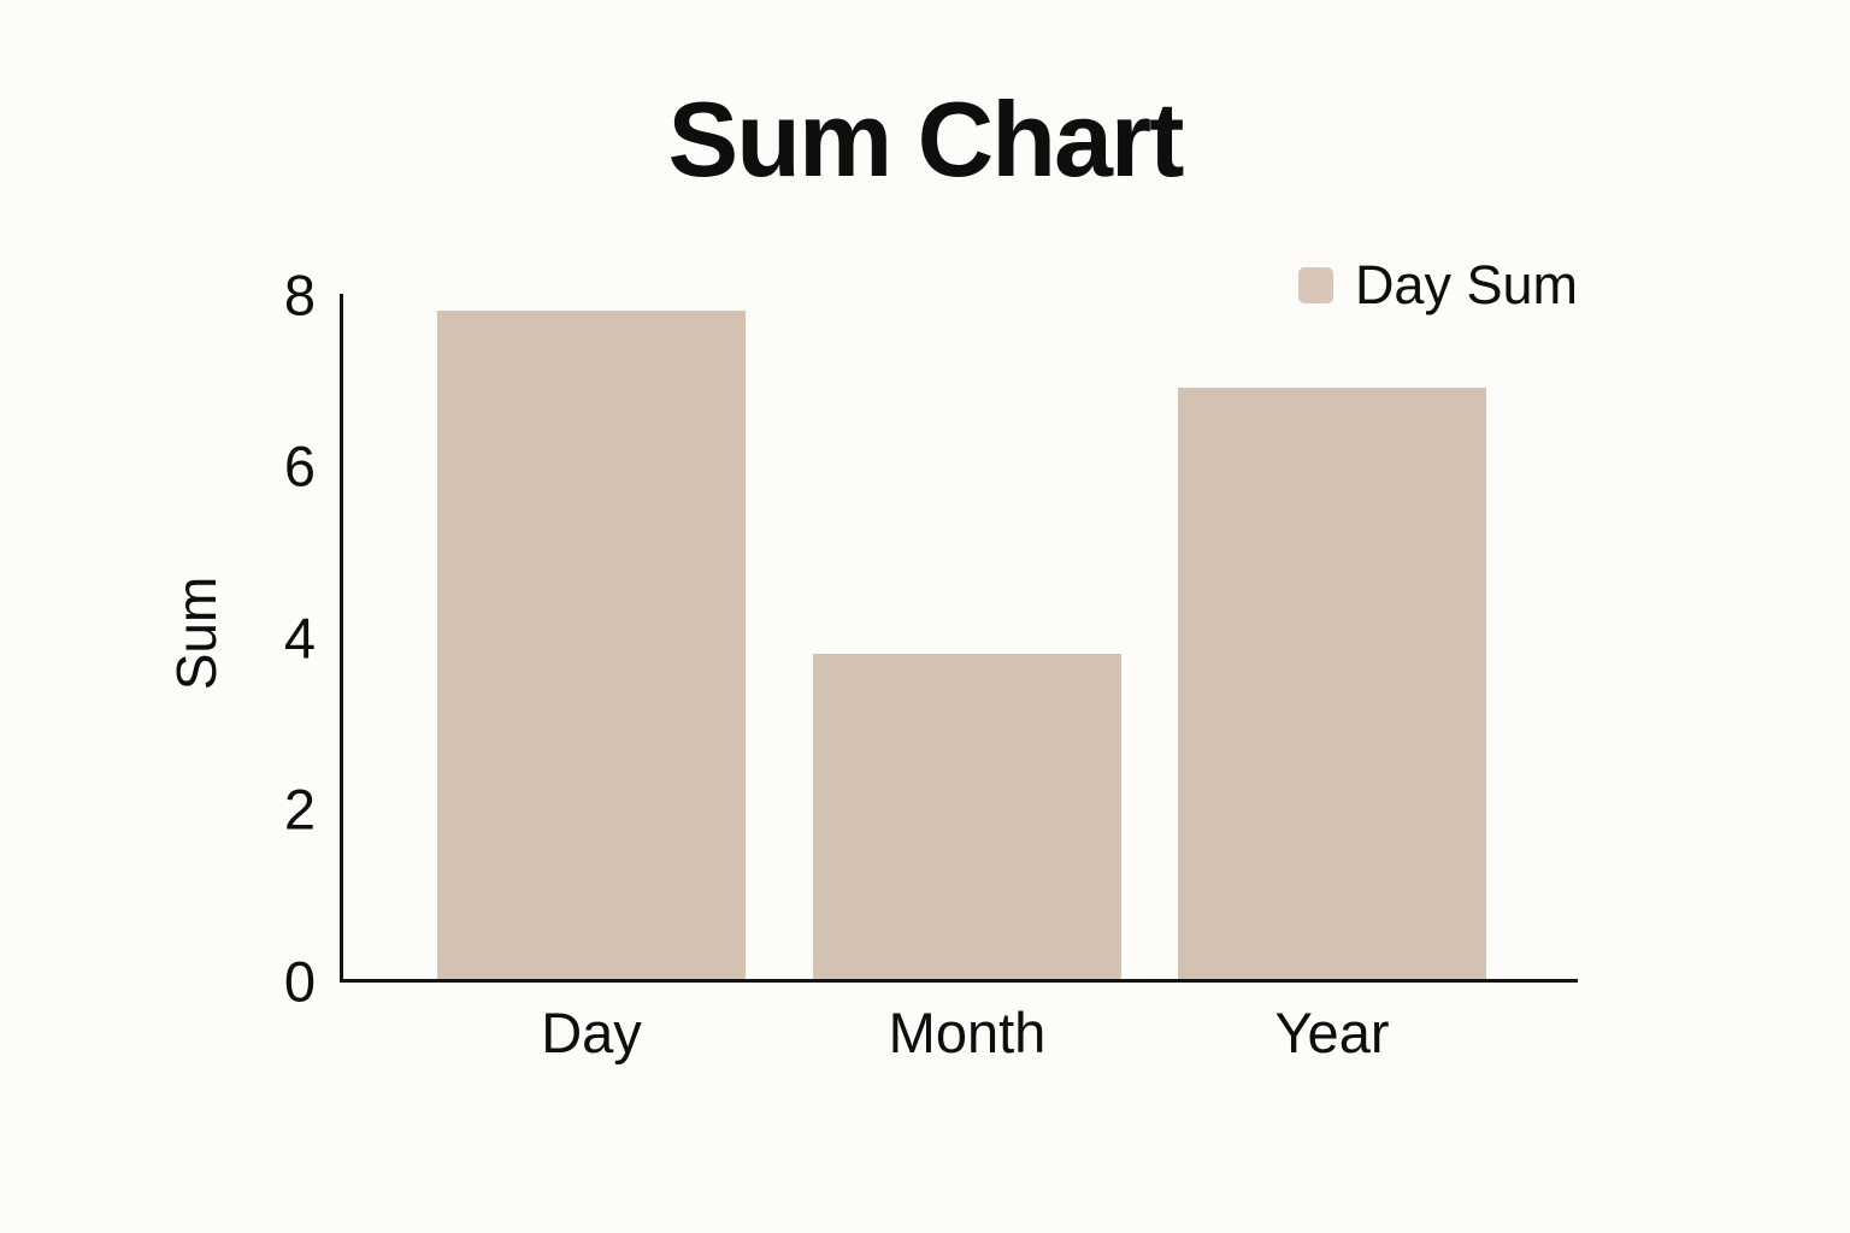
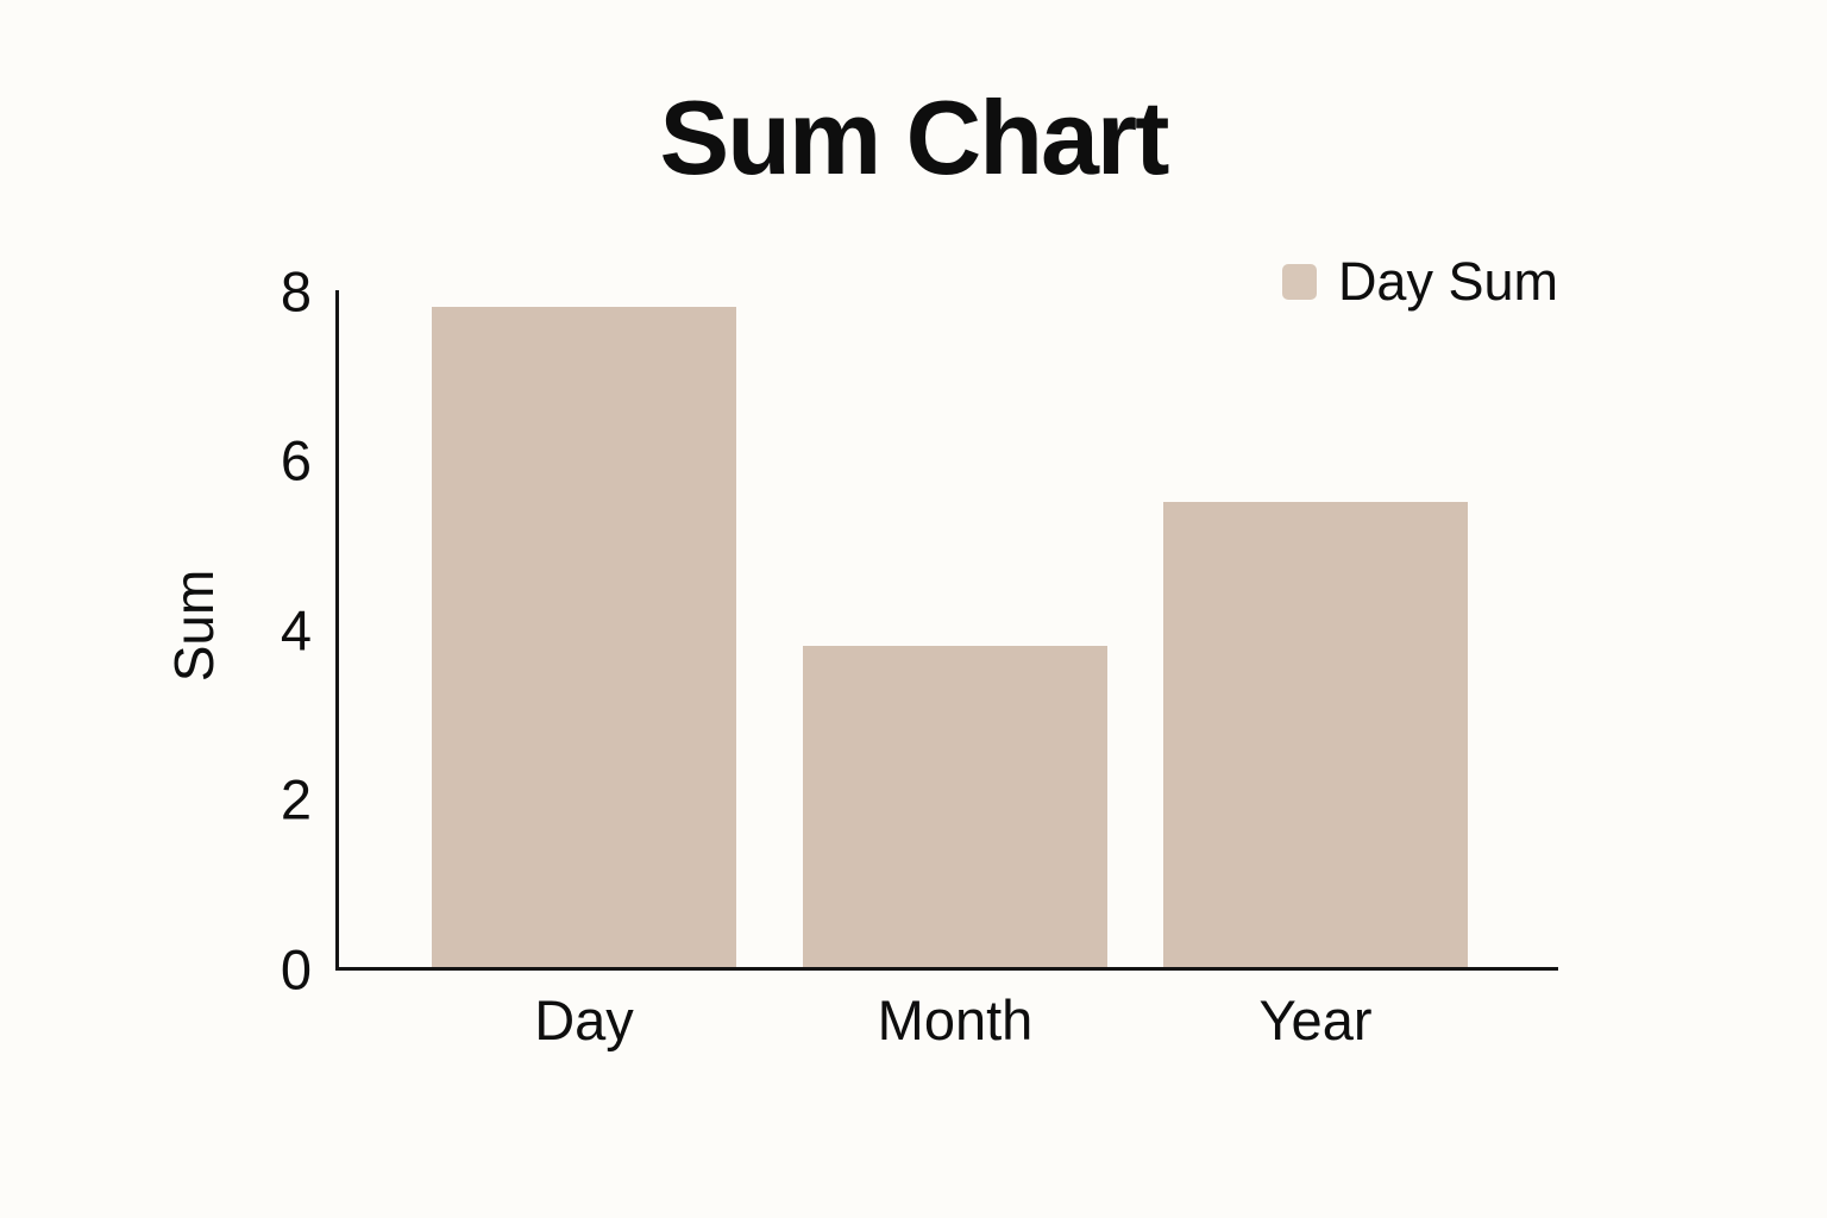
Year: 6.9 -> 5.5
